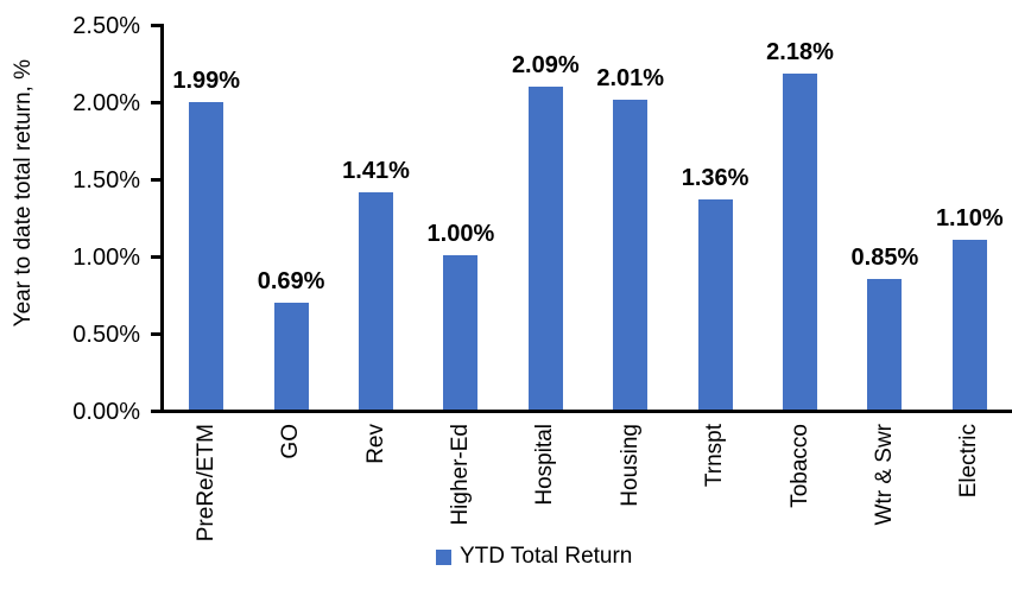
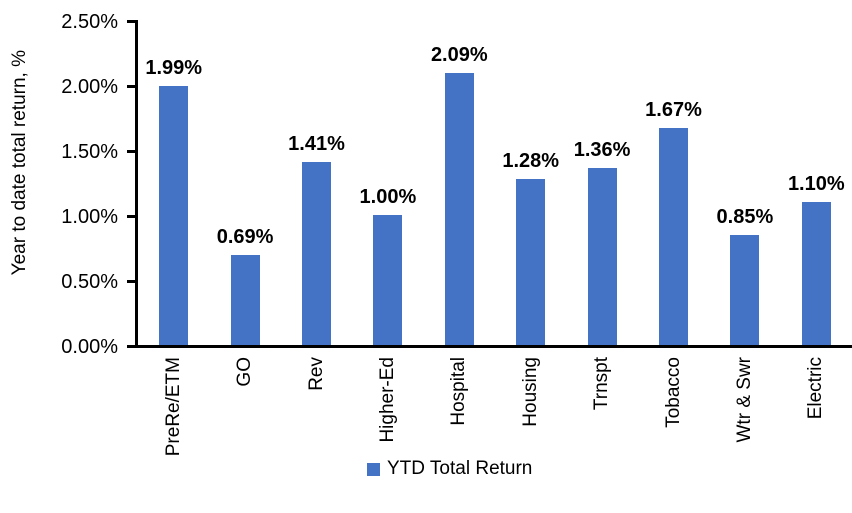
Housing: 2.01% -> 1.28%
Tobacco: 2.18% -> 1.67%
